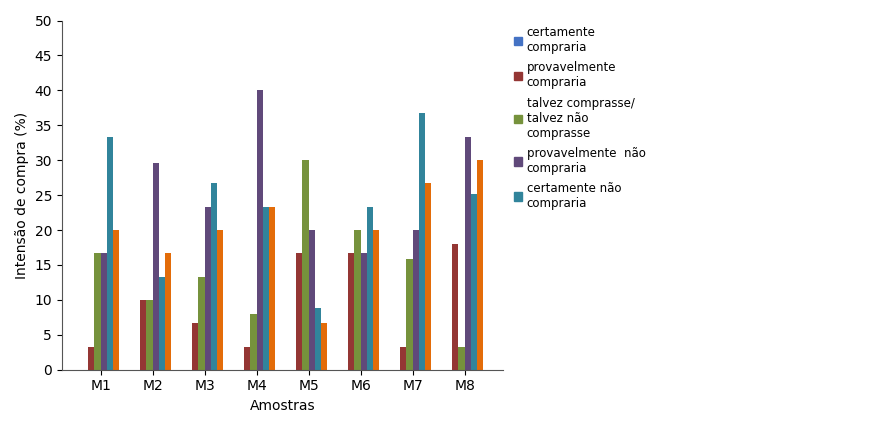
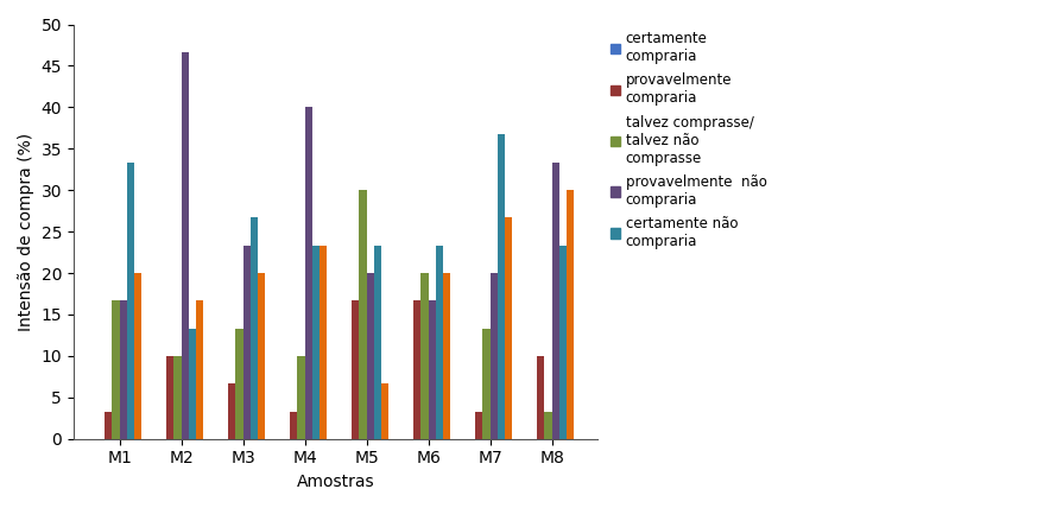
provavelmente não compraria/M2: 29.6 -> 46.7
talvez comprasse/ talvez não comprasse/M4: 8.0 -> 10.0
certamente não compraria/M5: 8.8 -> 23.3
talvez comprasse/ talvez não comprasse/M7: 15.8 -> 13.3
provavelmente compraria/M8: 18.0 -> 10.0
certamente não compraria/M8: 25.2 -> 23.3
